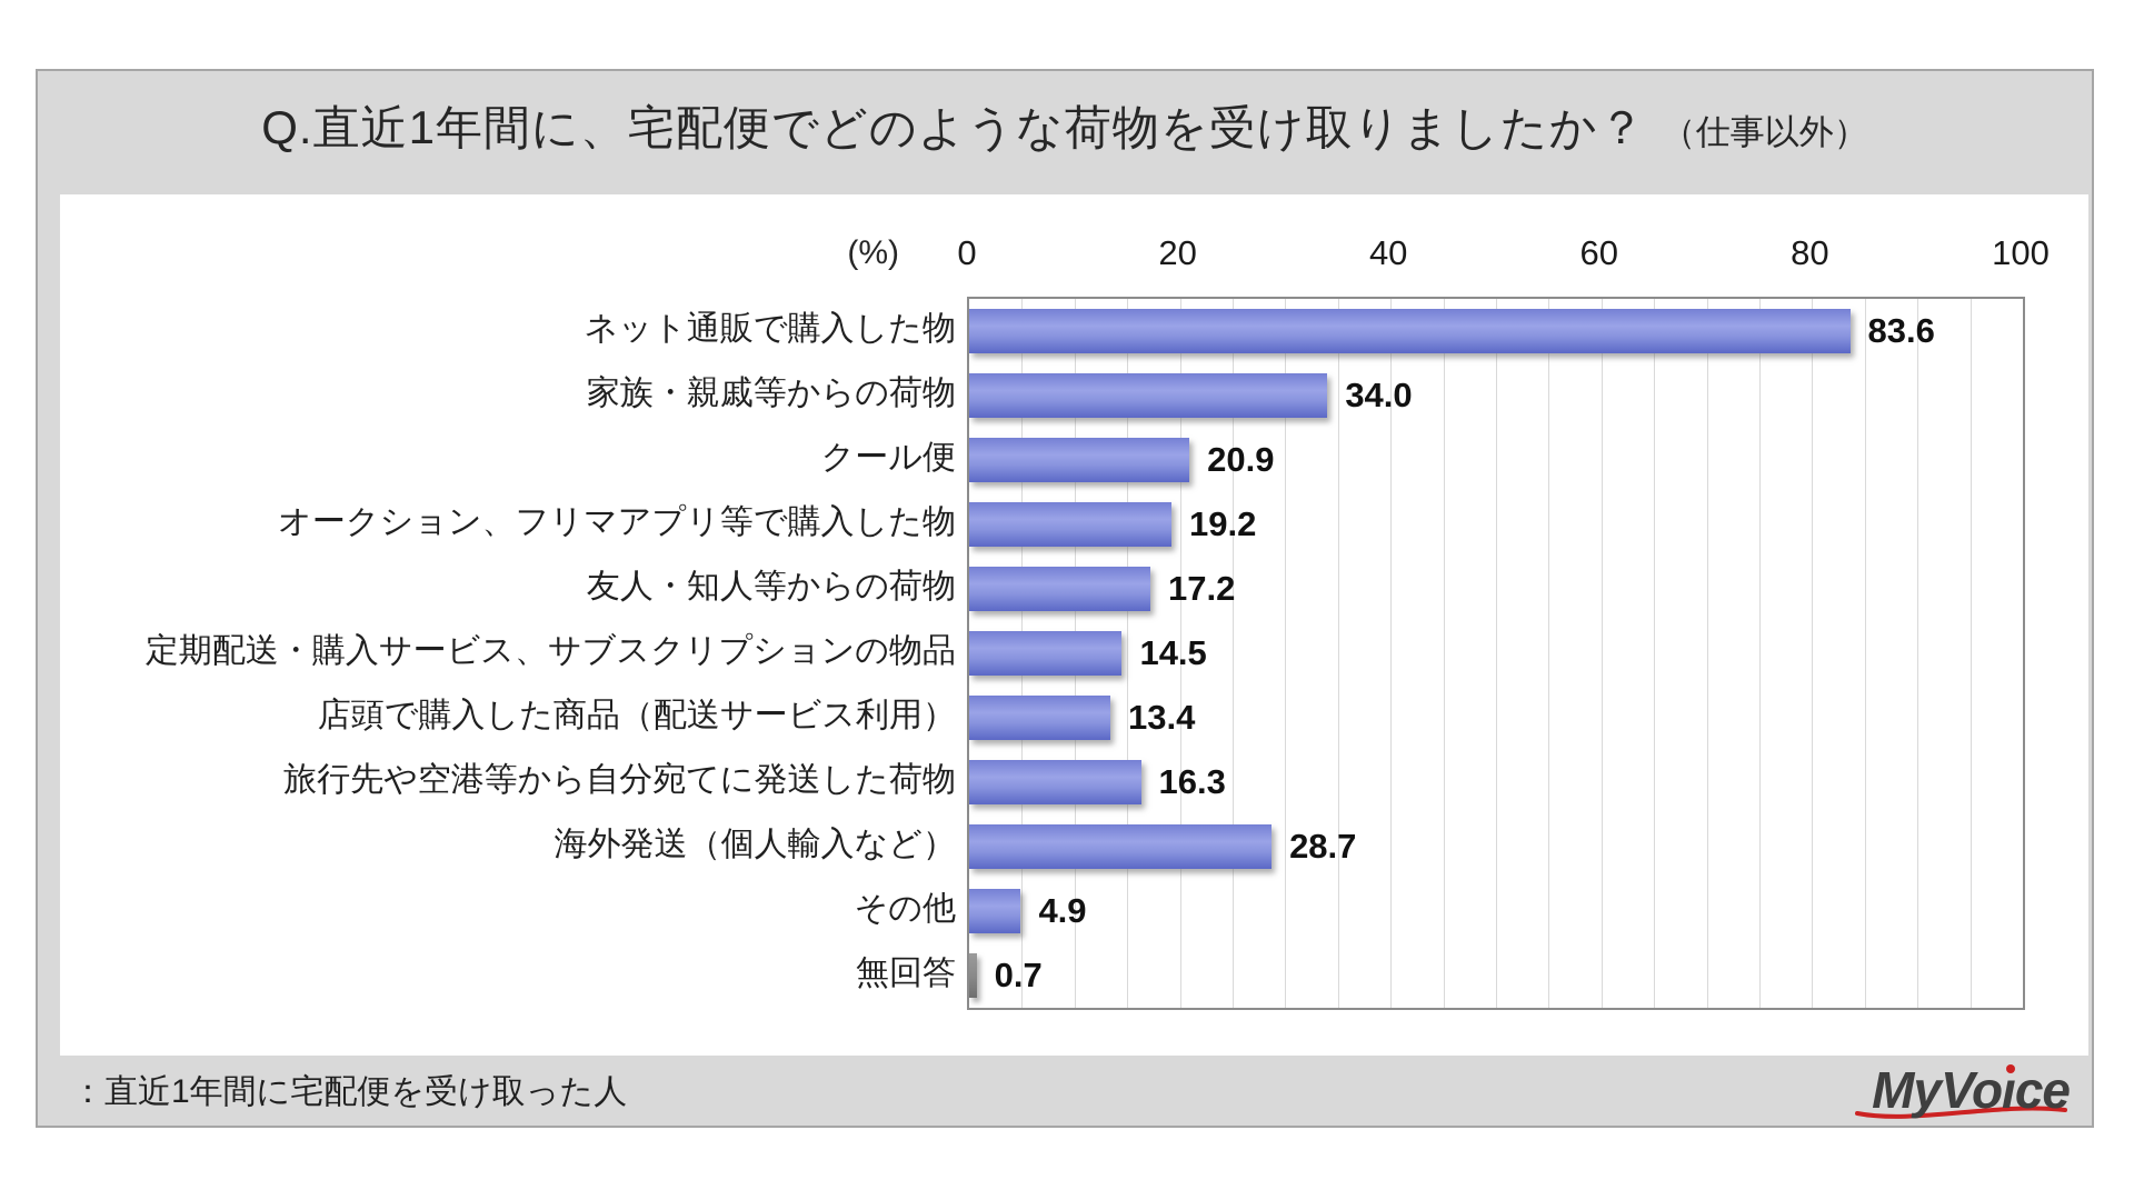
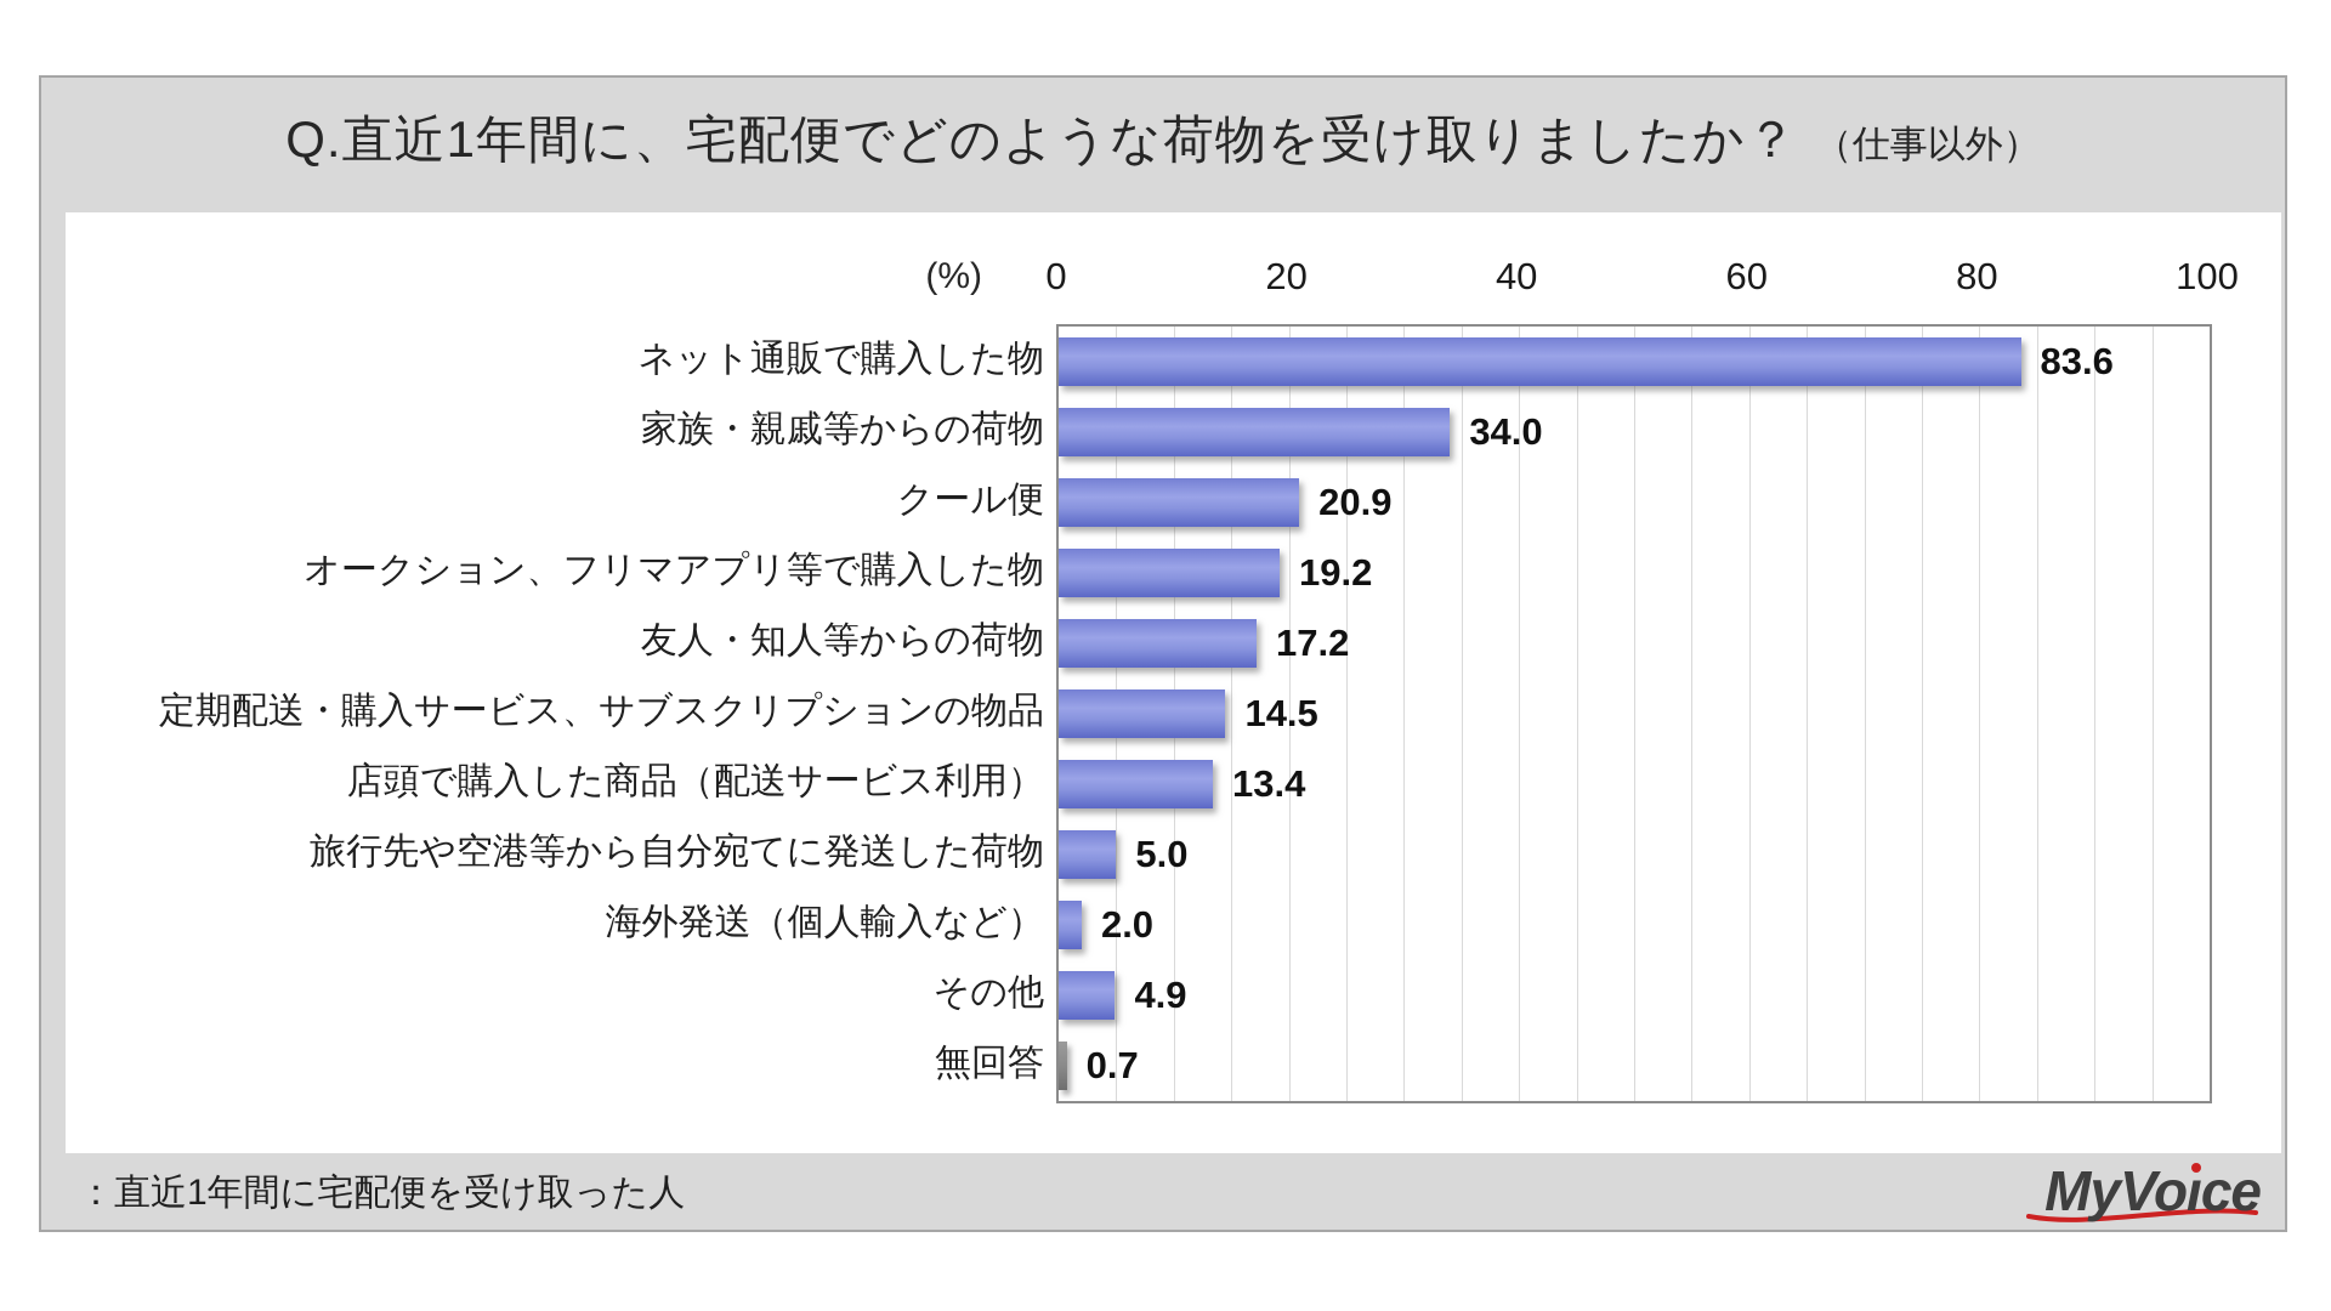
旅行先や空港等から自分宛てに発送した荷物: 16.3 -> 5.0
海外発送（個人輸入など）: 28.7 -> 2.0
